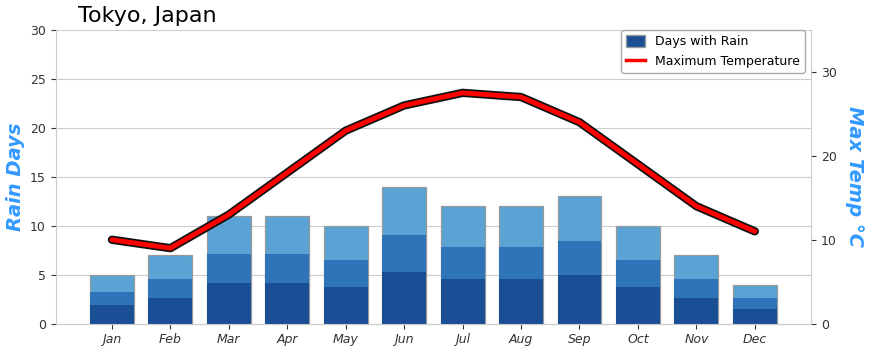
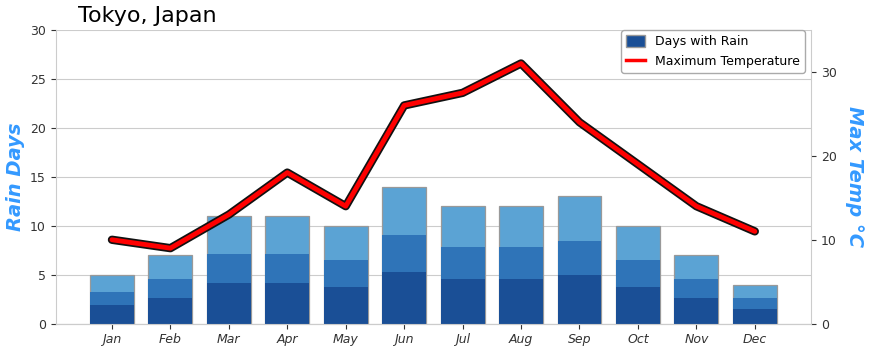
Maximum Temperature/May: 23.0 -> 14.0
Maximum Temperature/Aug: 27.0 -> 31.0
